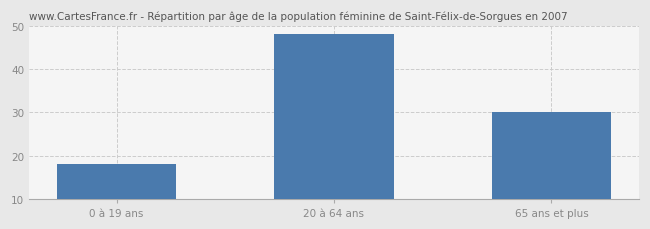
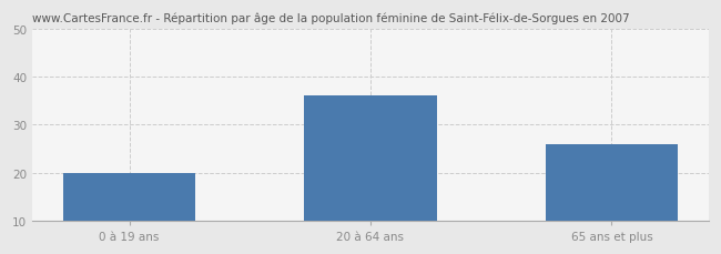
0 à 19 ans: 18 -> 20
20 à 64 ans: 48 -> 36
65 ans et plus: 30 -> 26
